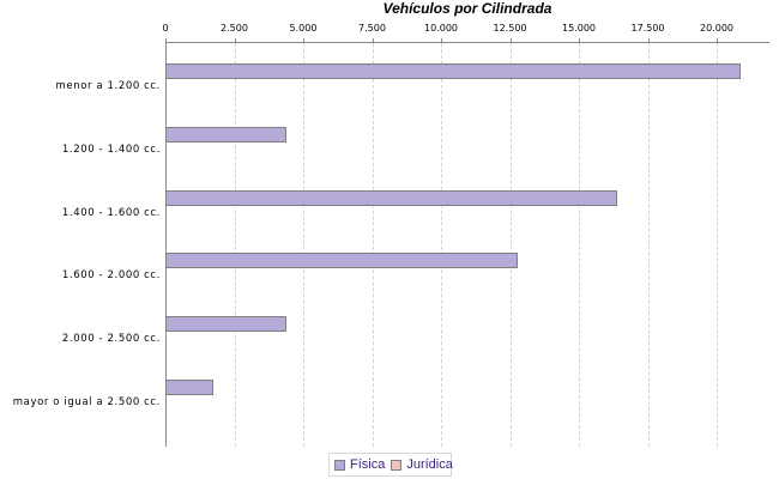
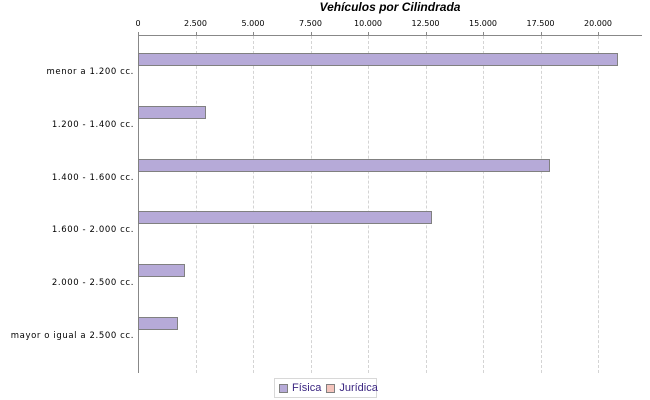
Física/1.200 - 1.400 cc.: 4400 -> 2900
Física/1.400 - 1.600 cc.: 16400 -> 17900
Física/2.000 - 2.500 cc.: 4400 -> 2100
